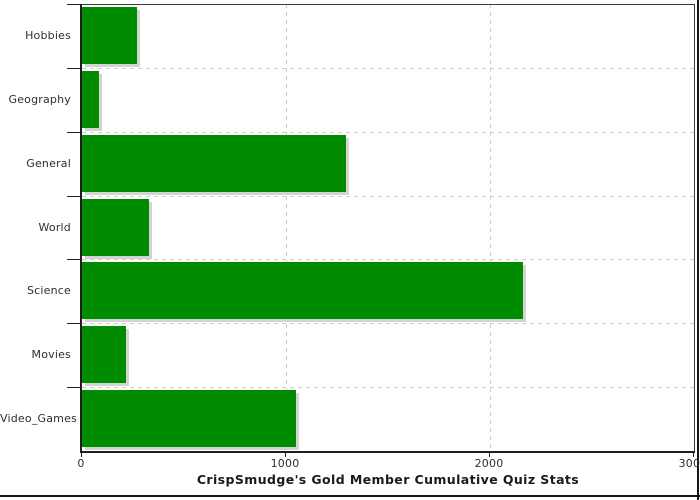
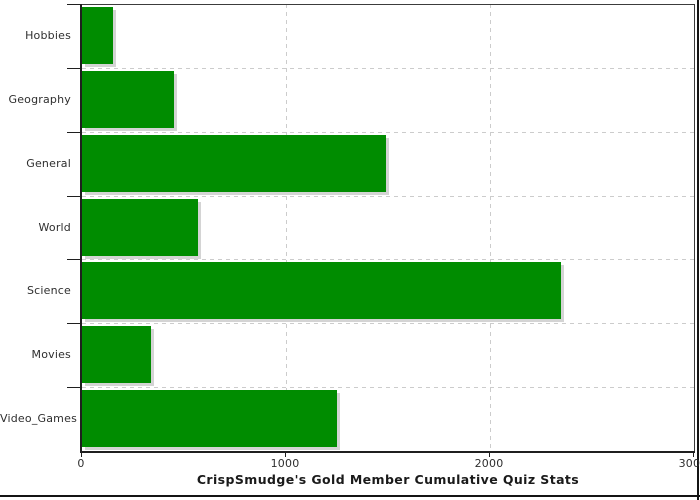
Hobbies: 270 -> 150
Geography: 80 -> 450
General: 1300 -> 1490
World: 330 -> 570
Science: 2160 -> 2350
Movies: 220 -> 340
Video_Games: 1050 -> 1250
